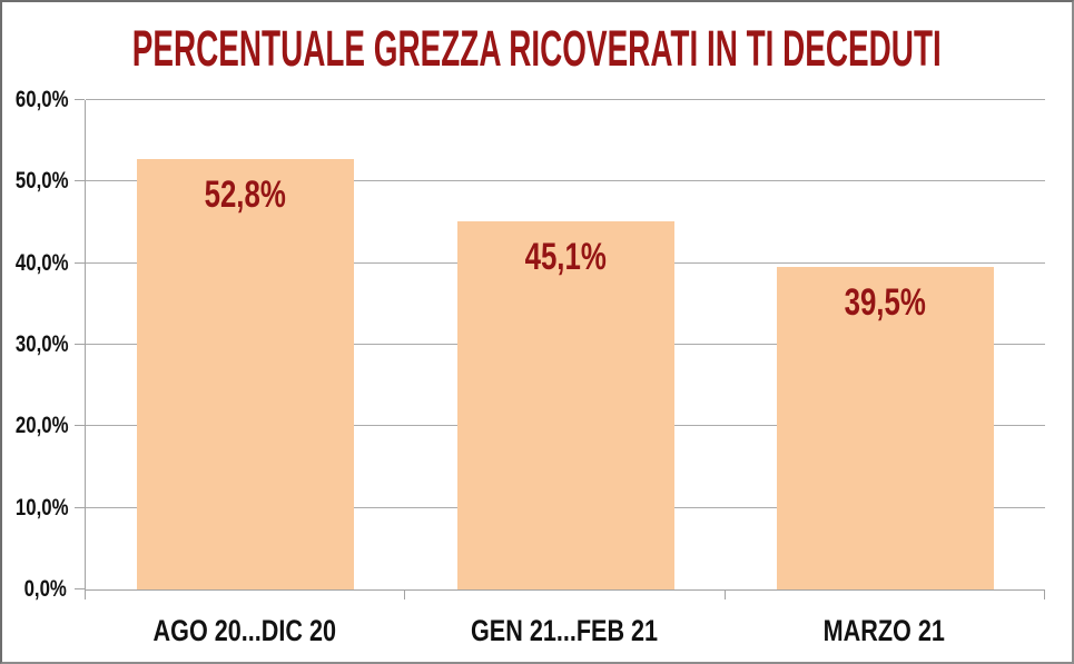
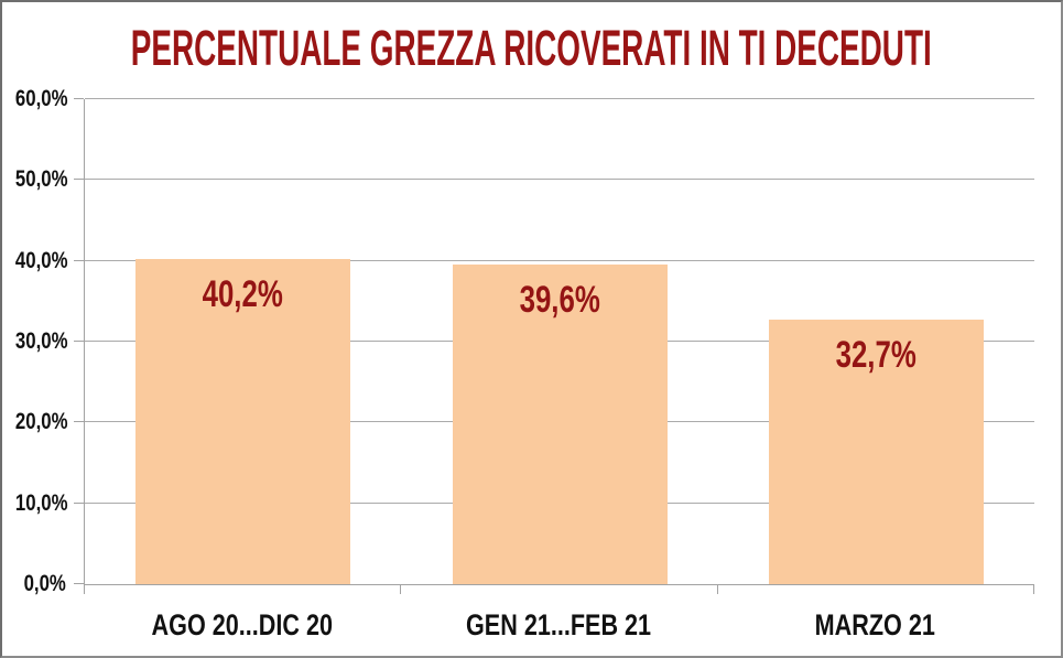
AGO 20...DIC 20: 52,8% -> 40,2%
GEN 21...FEB 21: 45,1% -> 39,6%
MARZO 21: 39,5% -> 32,7%
